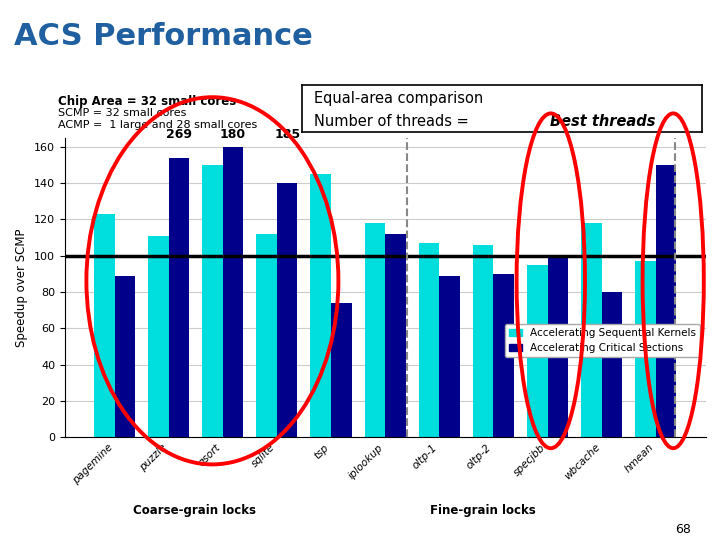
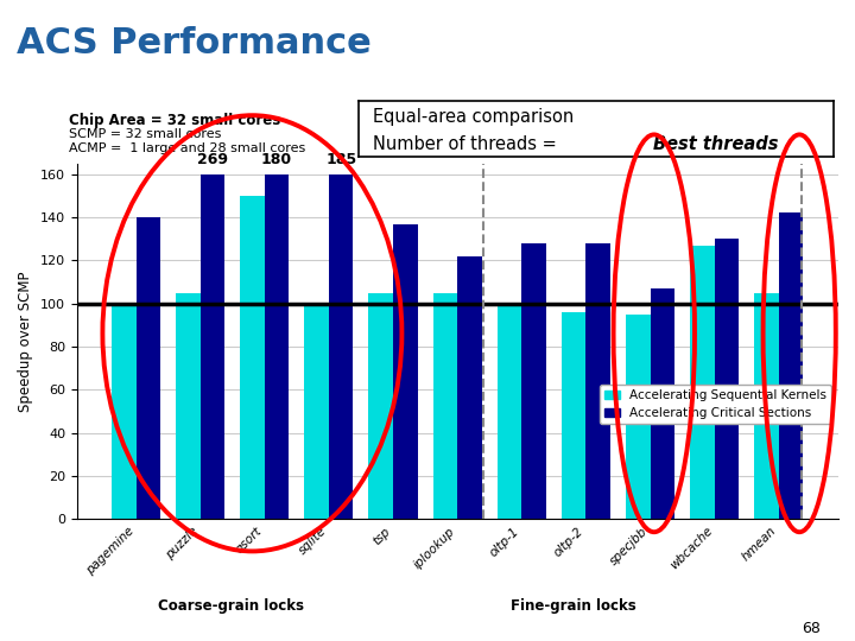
Accelerating Sequential Kernels/pagemine: 123 -> 100
Accelerating Critical Sections/pagemine: 89 -> 140
Accelerating Sequential Kernels/puzzle: 111 -> 105
Accelerating Critical Sections/puzzle: 154 -> 160
Accelerating Sequential Kernels/sqlite: 112 -> 100
Accelerating Critical Sections/sqlite: 140 -> 160
Accelerating Sequential Kernels/tsp: 145 -> 105
Accelerating Critical Sections/tsp: 74 -> 137
Accelerating Sequential Kernels/iplookup: 118 -> 105
Accelerating Critical Sections/iplookup: 112 -> 122
Accelerating Sequential Kernels/oltp-1: 107 -> 100
Accelerating Critical Sections/oltp-1: 89 -> 128
Accelerating Sequential Kernels/oltp-2: 106 -> 96
Accelerating Critical Sections/oltp-2: 90 -> 128
Accelerating Critical Sections/specjbb: 100 -> 107
Accelerating Sequential Kernels/wbcache: 118 -> 127
Accelerating Critical Sections/wbcache: 80 -> 130
Accelerating Sequential Kernels/hmean: 97 -> 105
Accelerating Critical Sections/hmean: 150 -> 142
